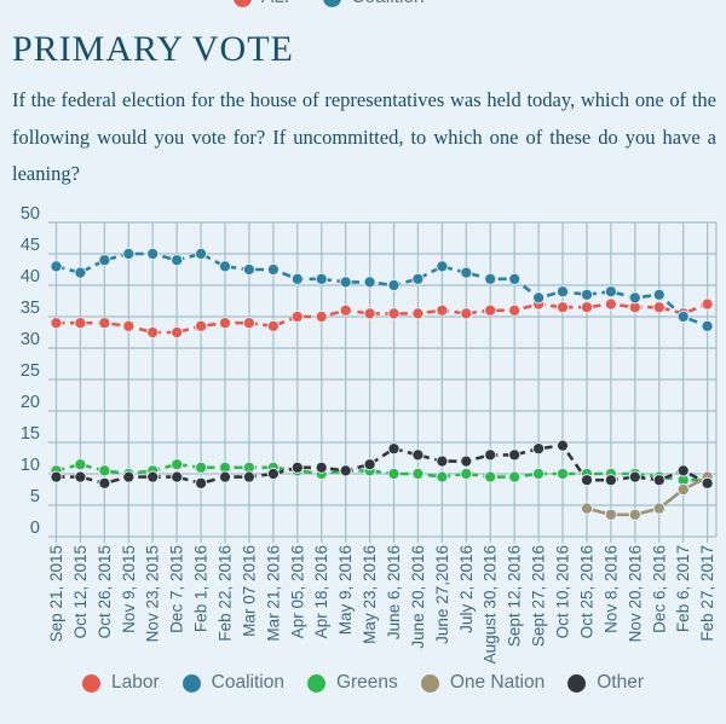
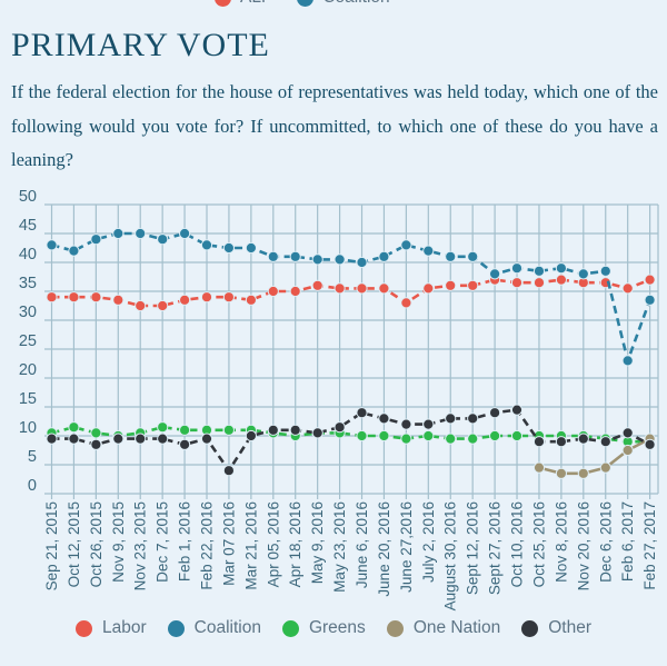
Other/Mar 07 2016: 10 -> 4
Labor/June 27,2016: 36 -> 33
Coalition/Feb 6, 2017: 35 -> 23
